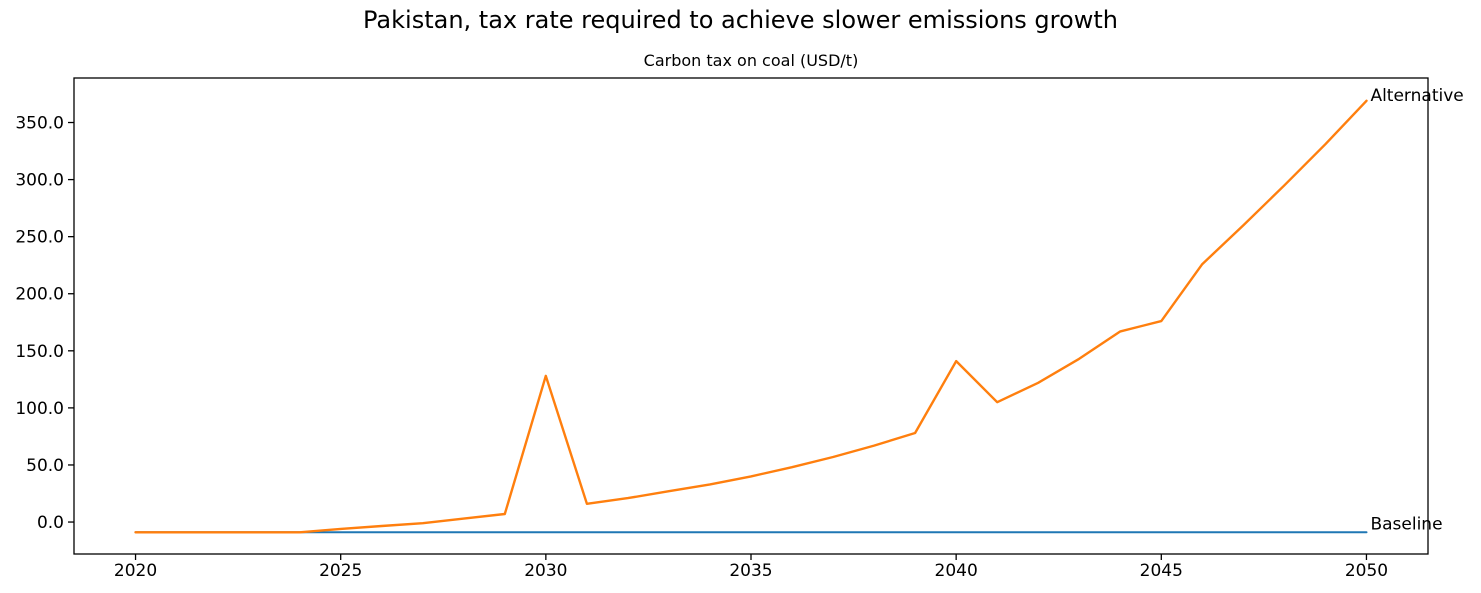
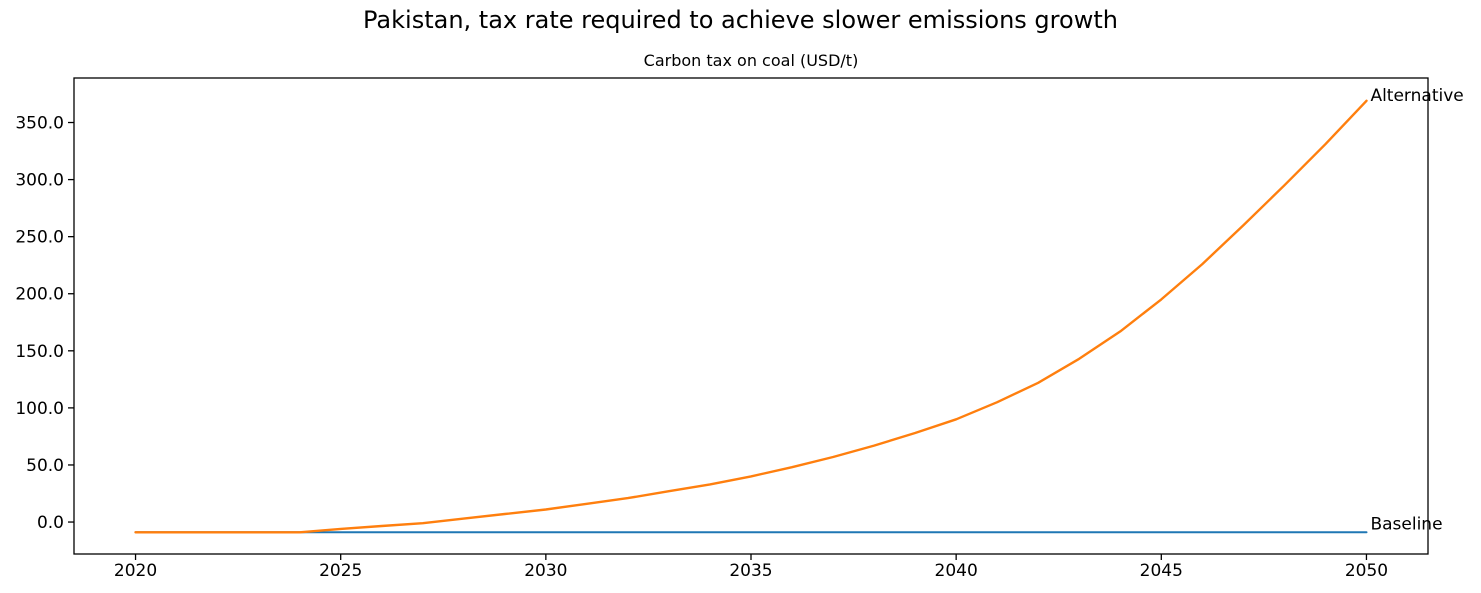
Alternative/2030: 128 -> 11
Alternative/2040: 141 -> 90
Alternative/2045: 176 -> 195
